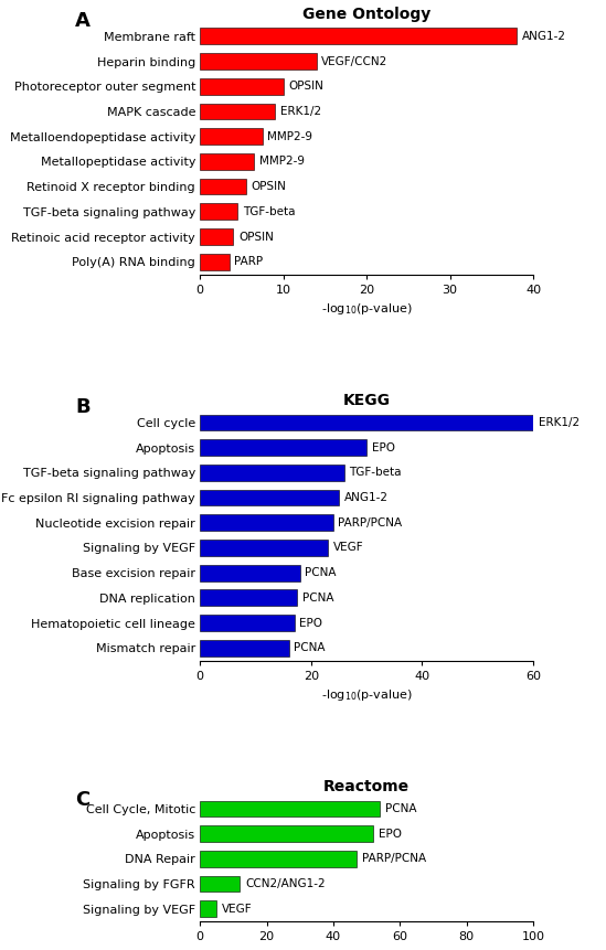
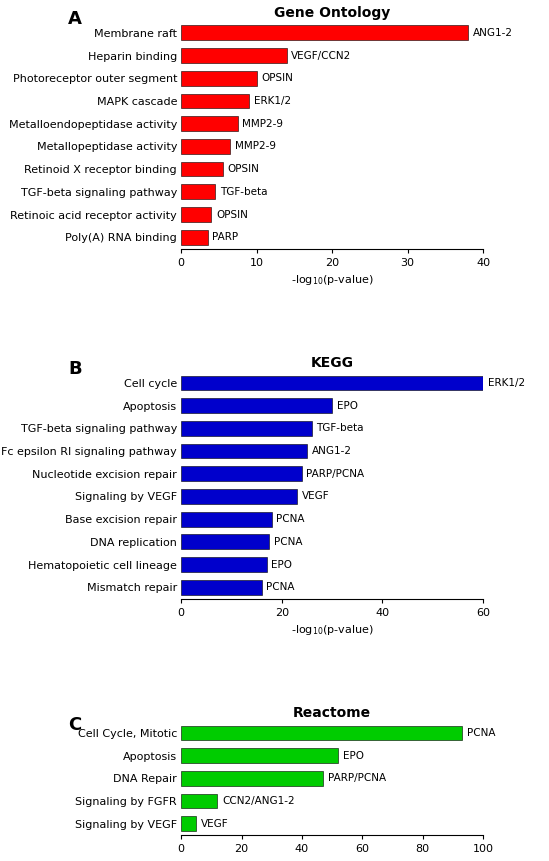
Reactome/Cell Cycle, Mitotic: 54 -> 93
